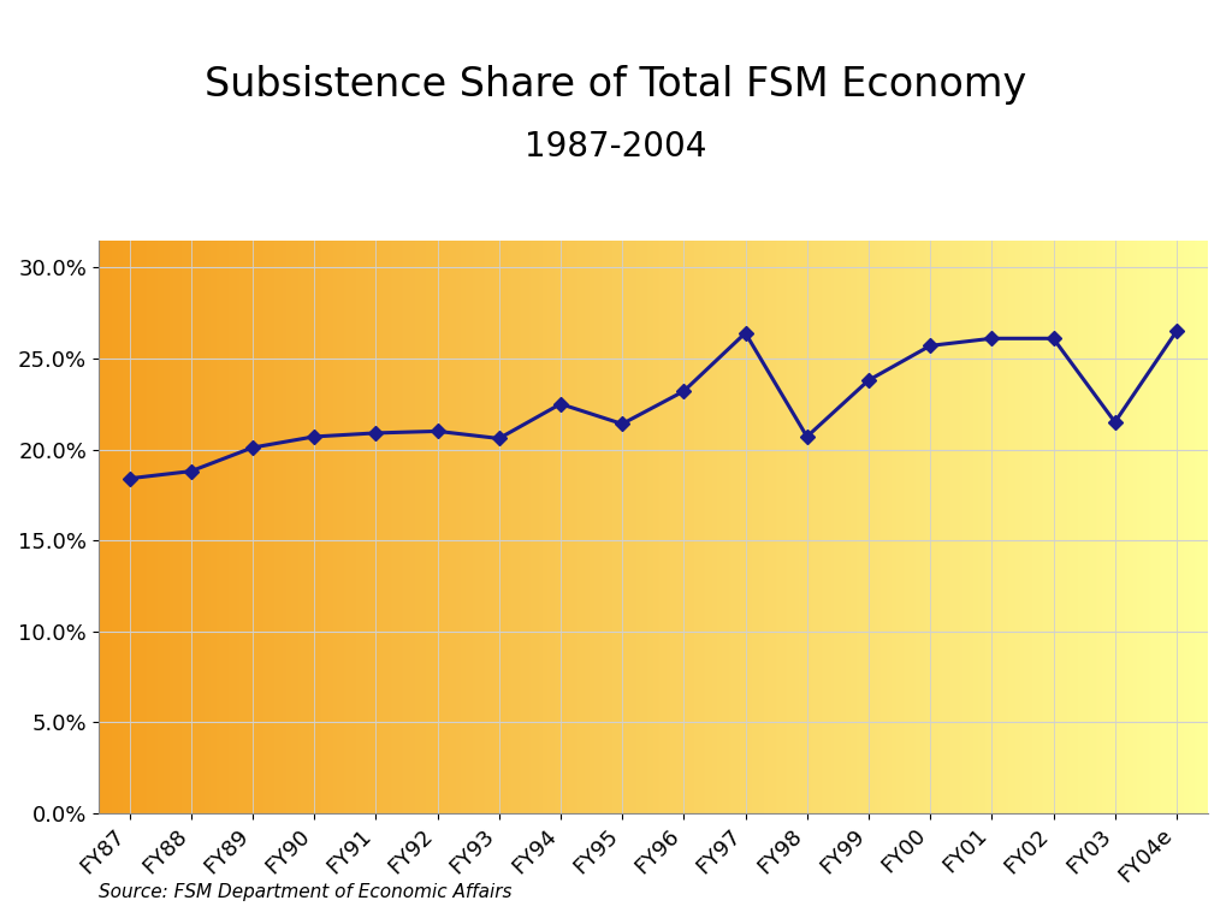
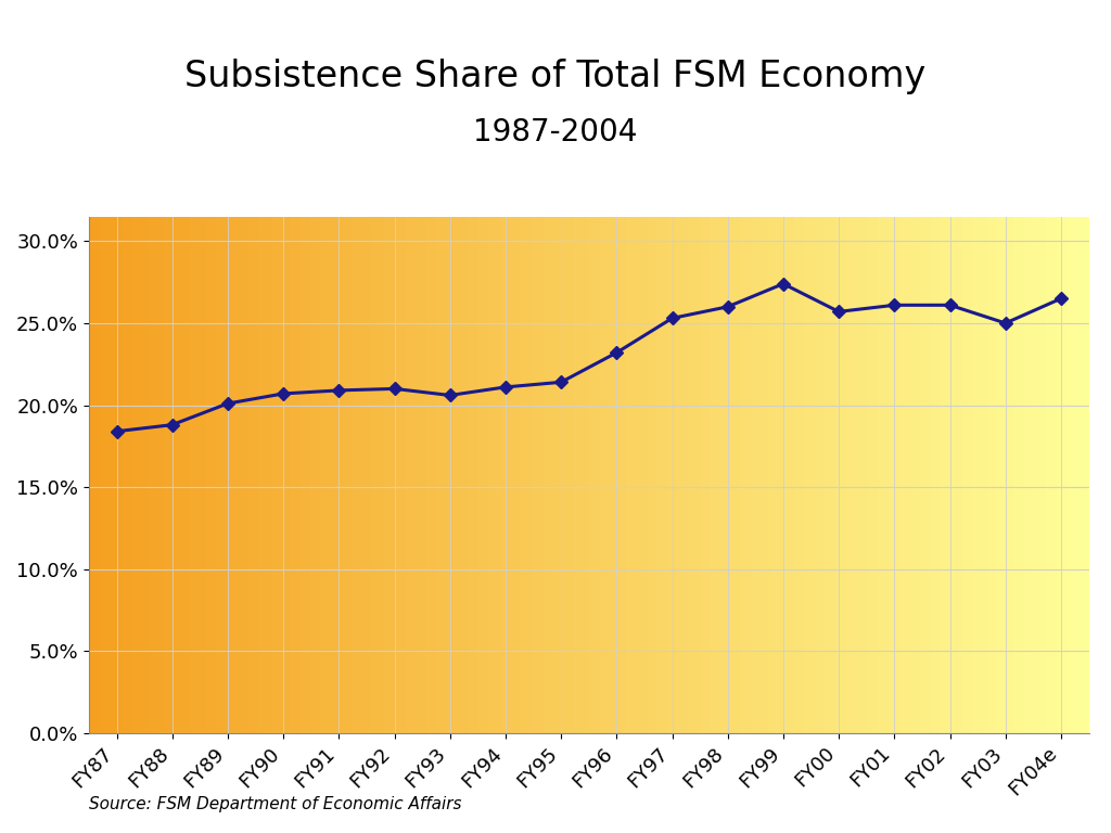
FY94: 22.5% -> 21.1%
FY97: 26.4% -> 25.3%
FY98: 20.7% -> 26.0%
FY99: 23.8% -> 27.4%
FY03: 21.5% -> 25.0%
